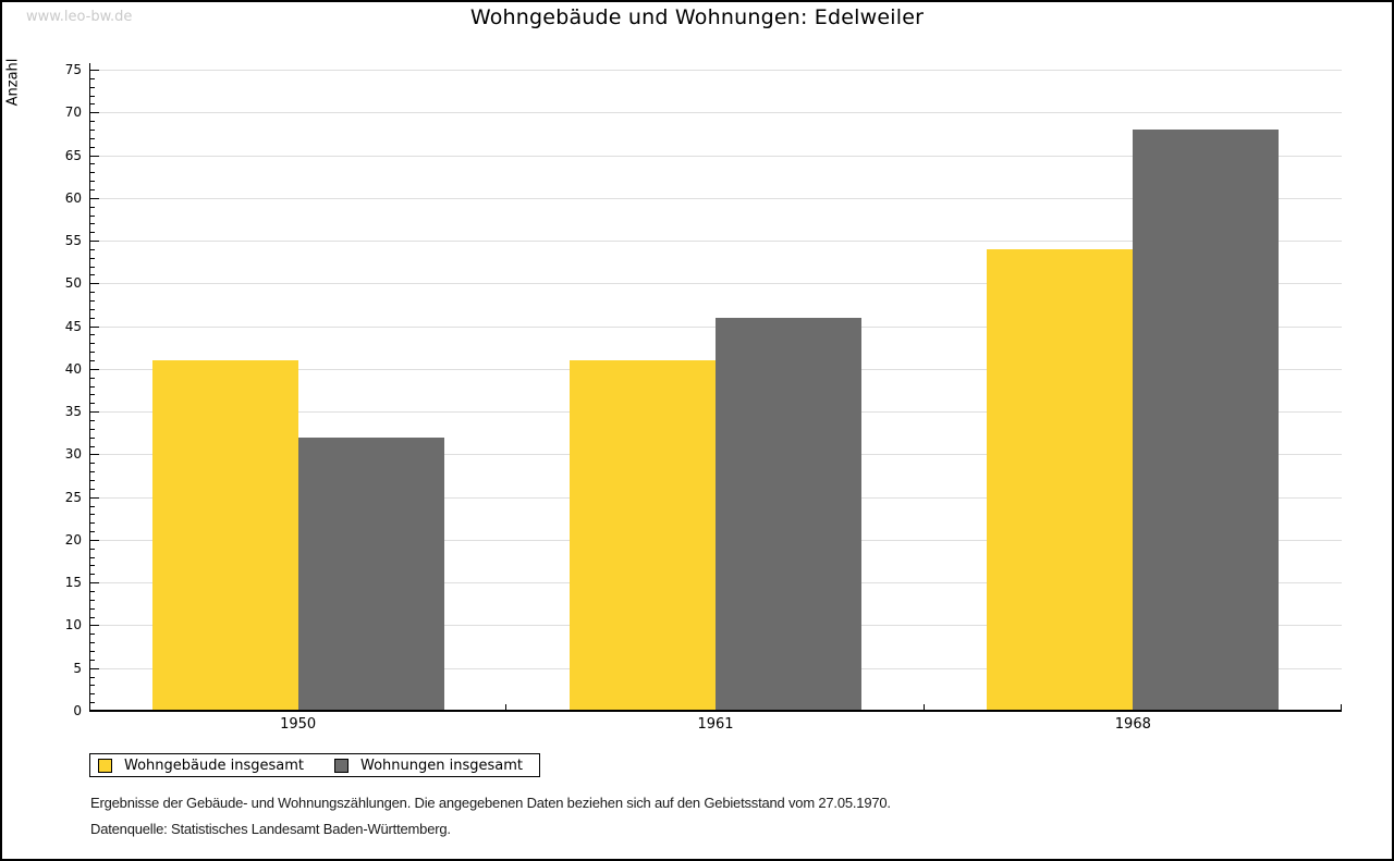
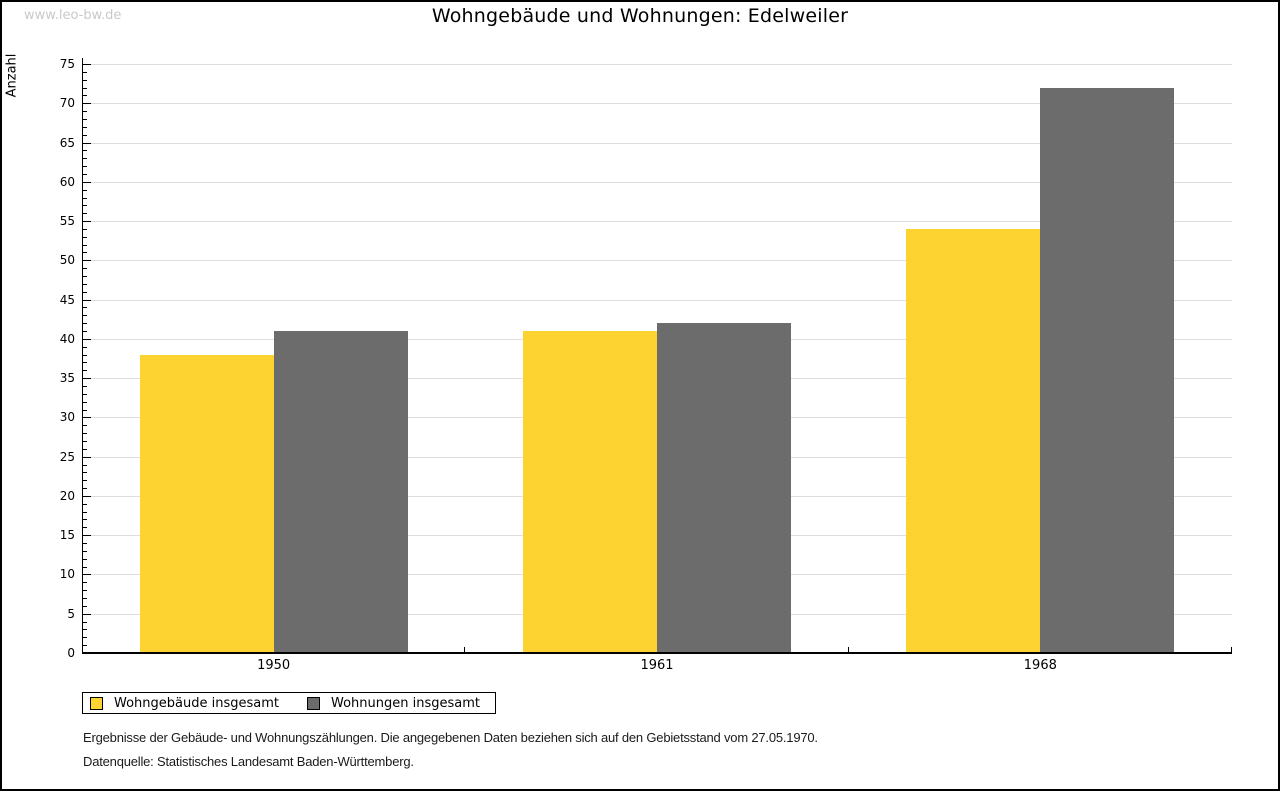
Wohngebäude insgesamt/1950: 41 -> 38
Wohnungen insgesamt/1950: 32 -> 41
Wohnungen insgesamt/1961: 46 -> 42
Wohnungen insgesamt/1968: 68 -> 72
